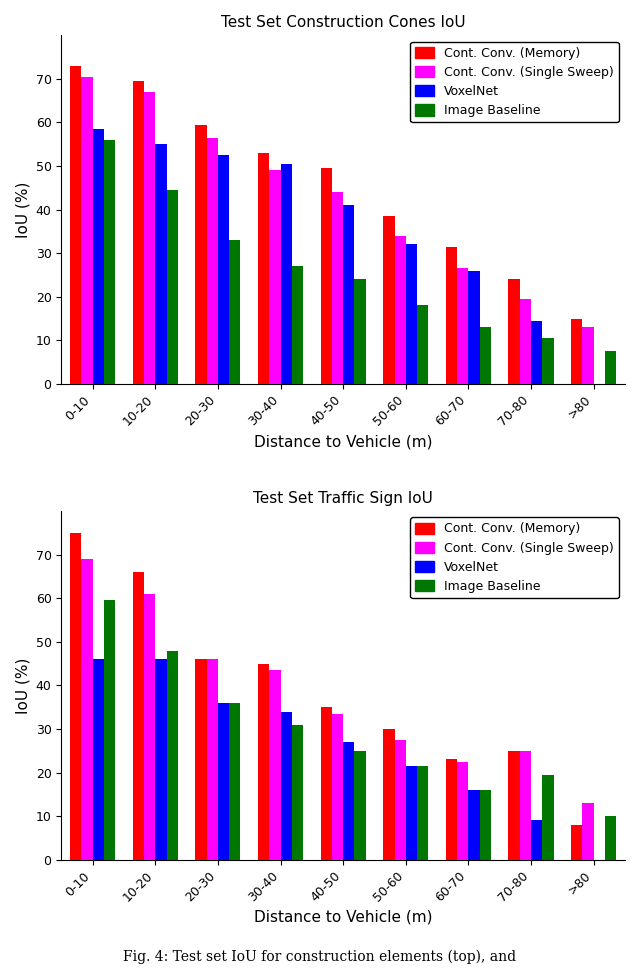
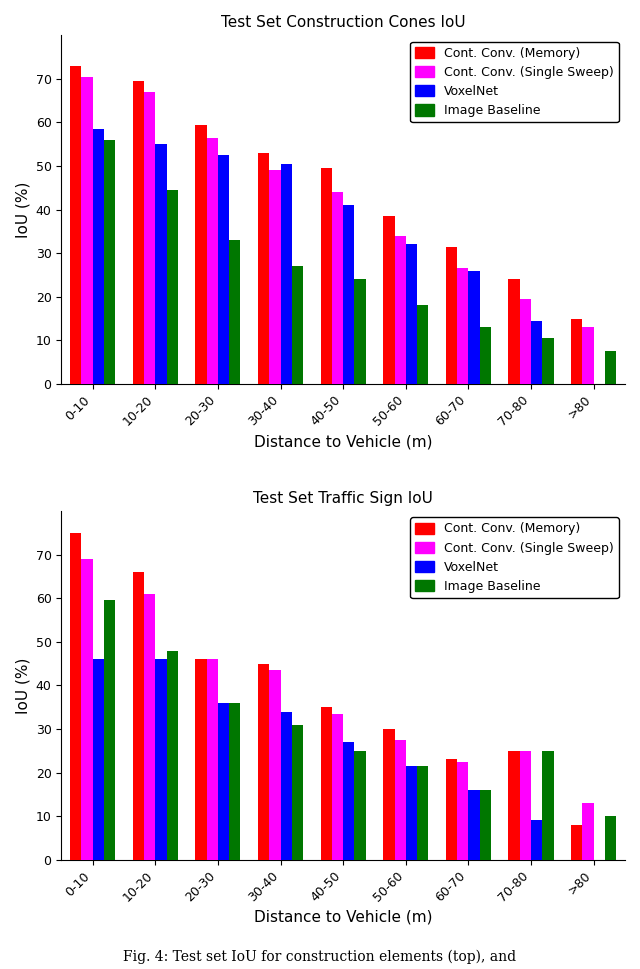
Test Set Traffic Sign IoU/Image Baseline/70-80: 19.5 -> 25.0
